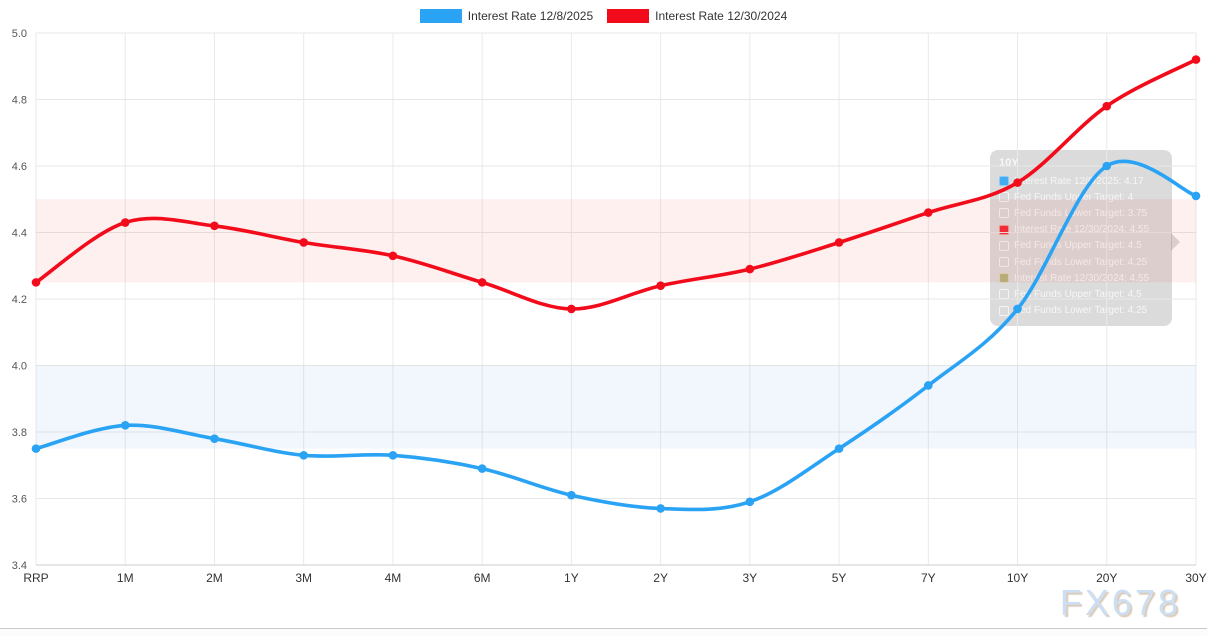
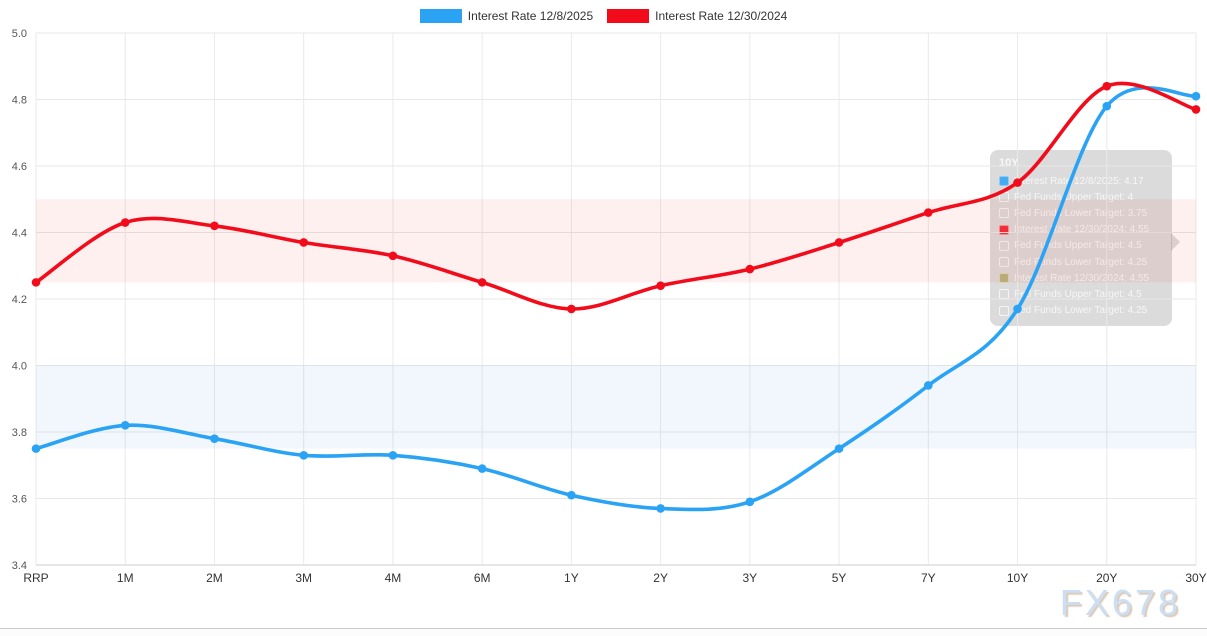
Interest Rate 12/8/2025/20Y: 4.60 -> 4.78
Interest Rate 12/30/2024/20Y: 4.78 -> 4.84
Interest Rate 12/8/2025/30Y: 4.51 -> 4.81
Interest Rate 12/30/2024/30Y: 4.92 -> 4.77
